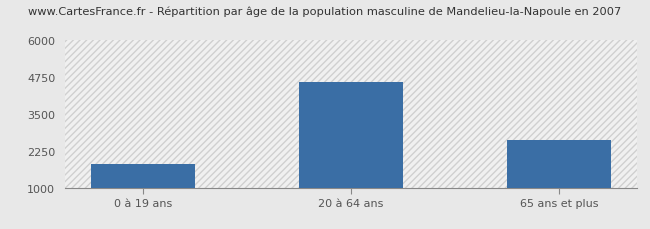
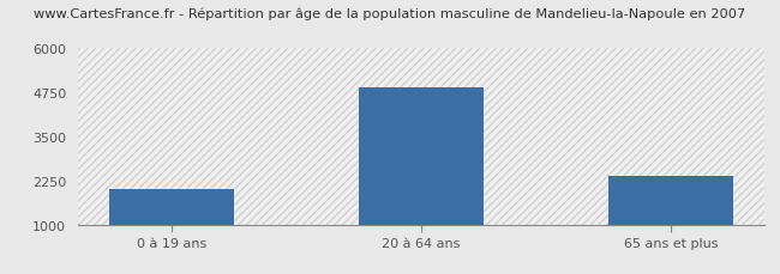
0 à 19 ans: 1800 -> 2000
20 à 64 ans: 4600 -> 4900
65 ans et plus: 2600 -> 2390
